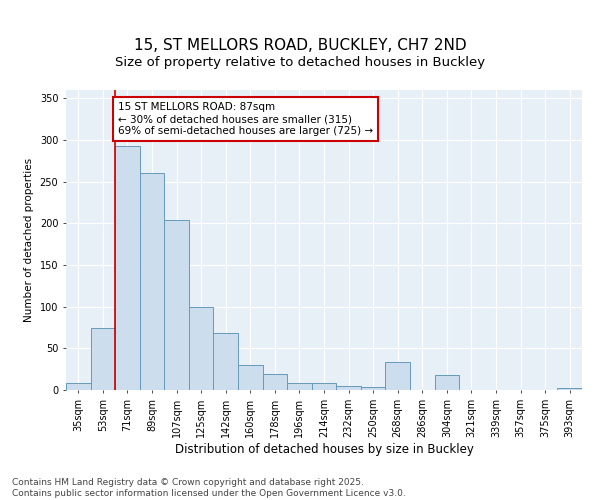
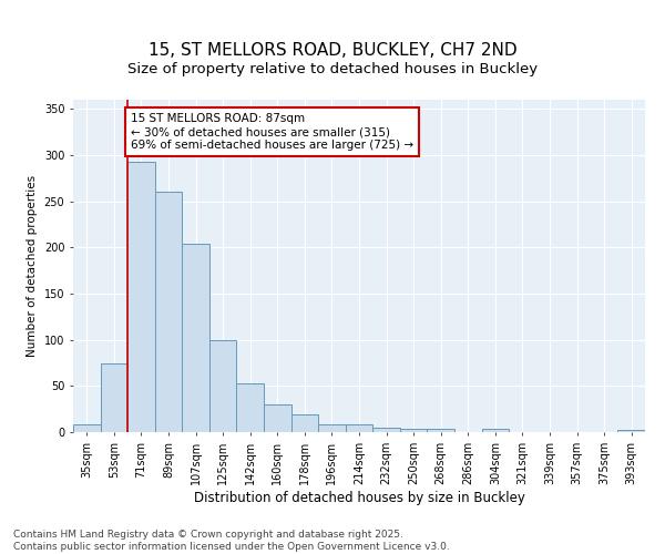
142sqm: 68 -> 53
268sqm: 34 -> 4
304sqm: 18 -> 4
